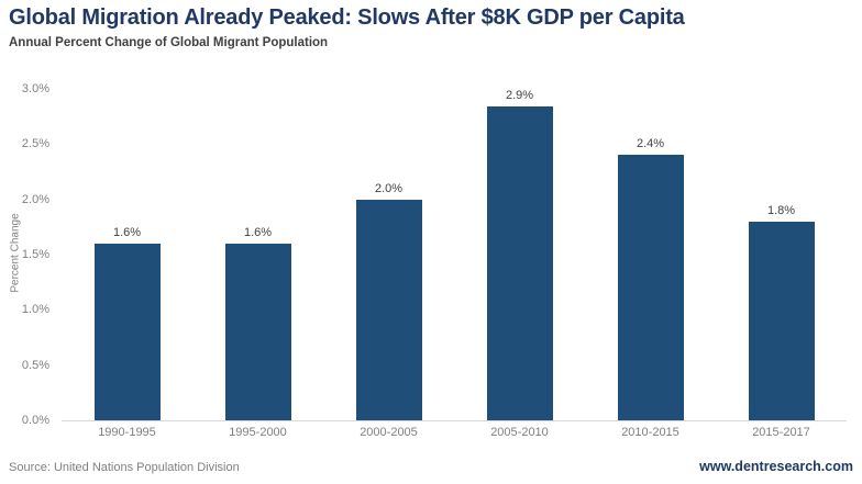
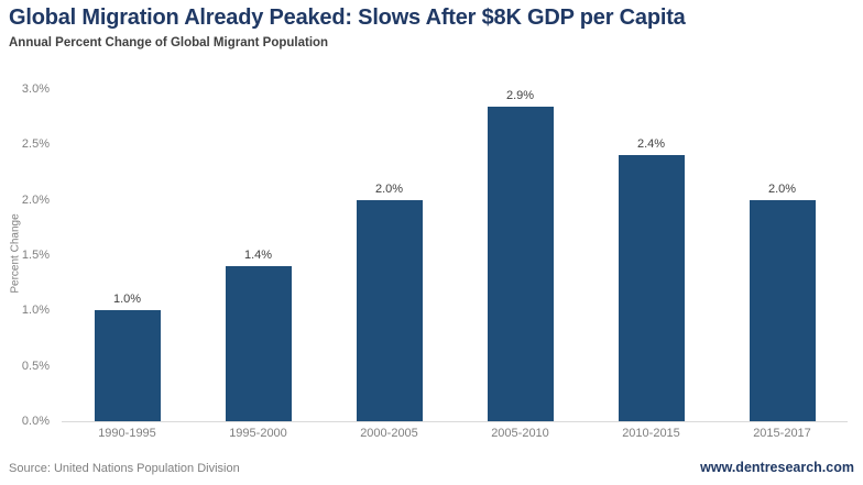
1990-1995: 1.6% -> 1.0%
1995-2000: 1.6% -> 1.4%
2015-2017: 1.8% -> 2.0%
